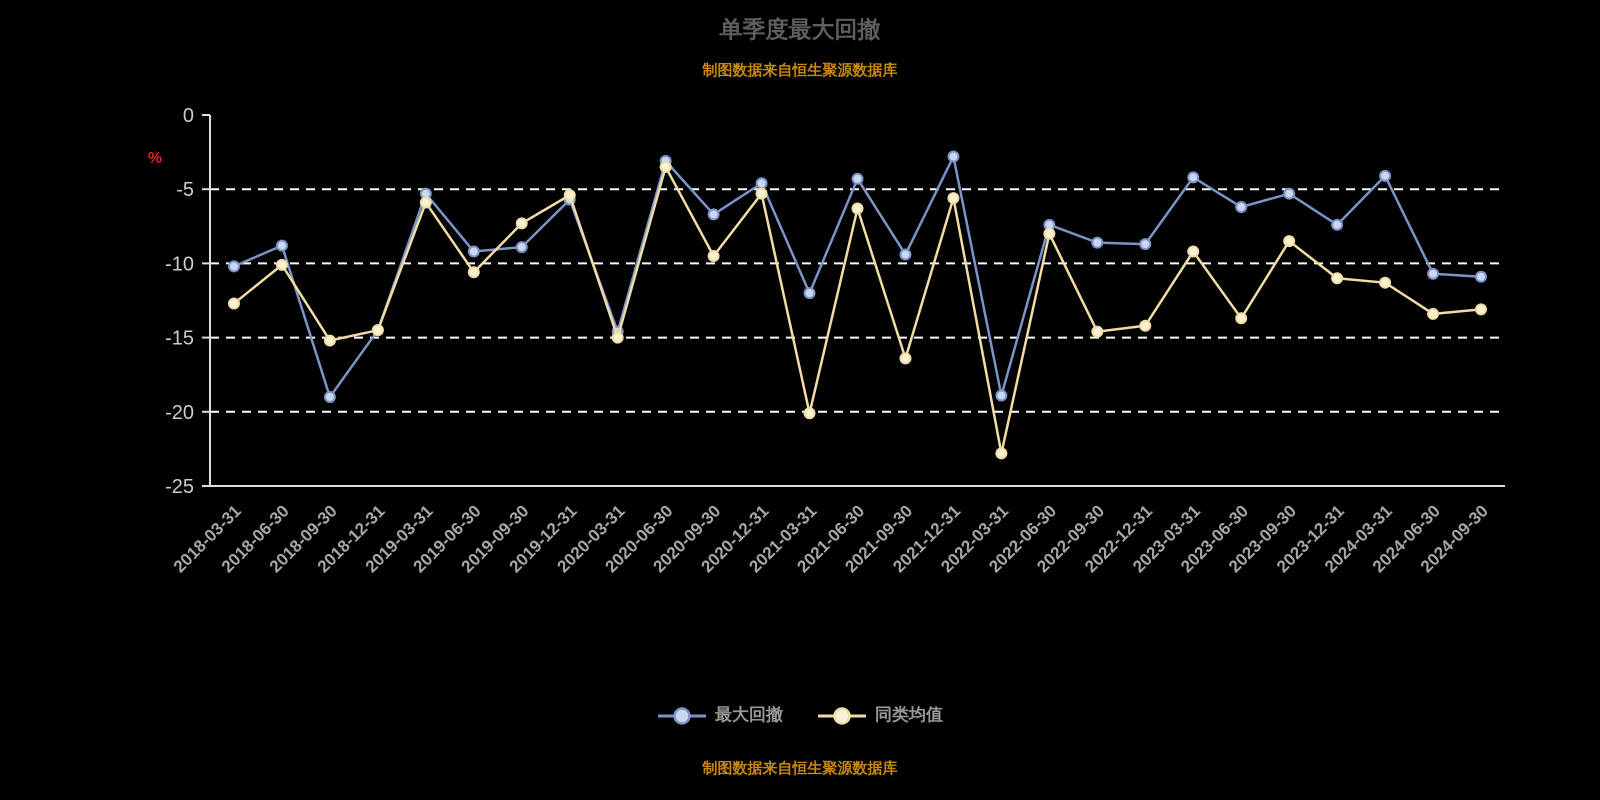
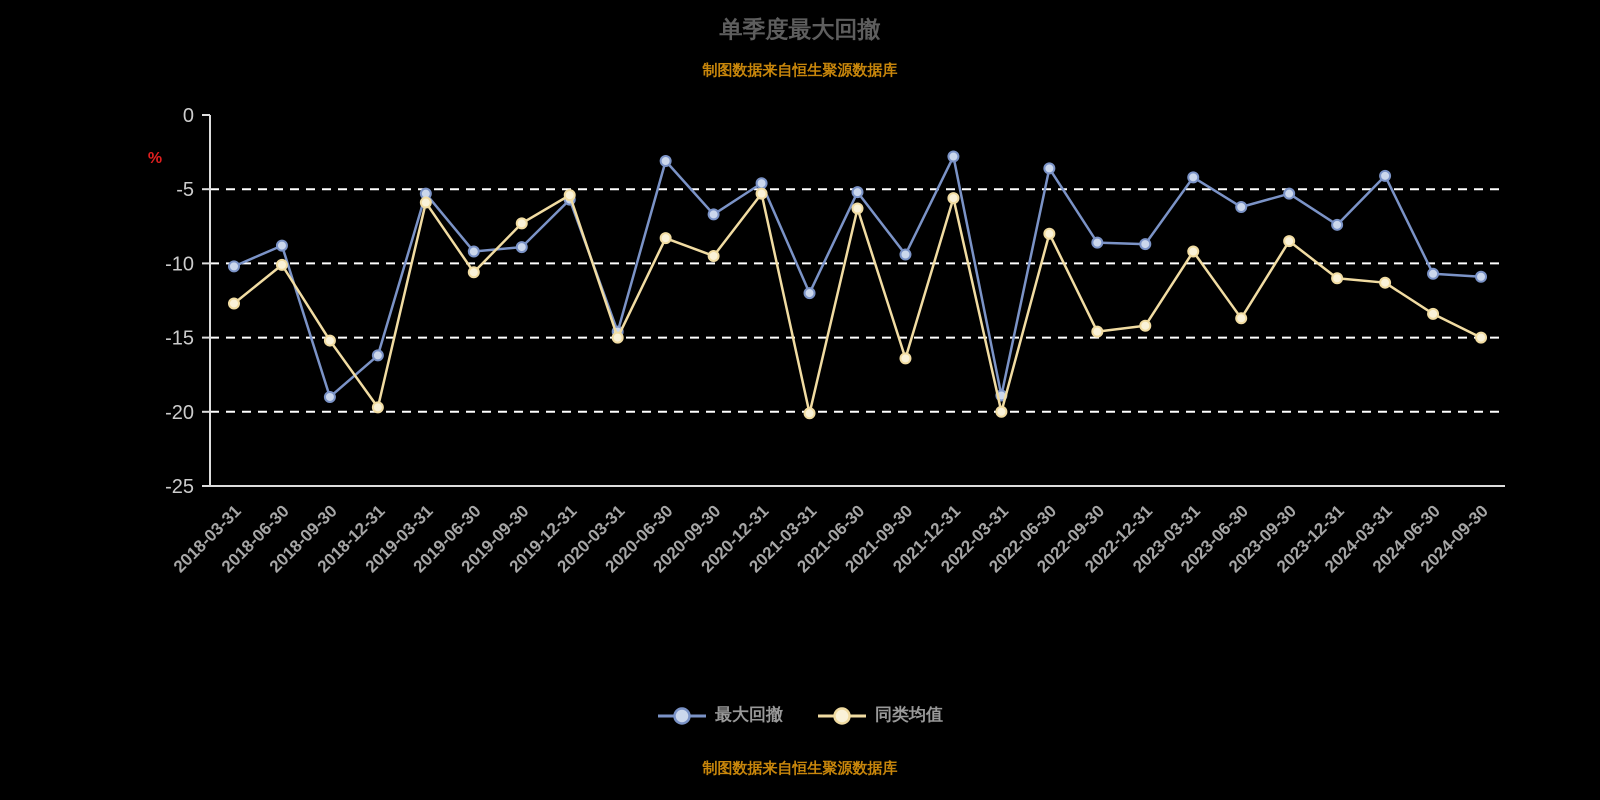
最大回撤/2018-12-31: -14.5 -> -16.2
同类均值/2018-12-31: -14.5 -> -19.7
同类均值/2020-06-30: -3.5 -> -8.3
最大回撤/2021-06-30: -4.3 -> -5.2
同类均值/2022-03-31: -22.8 -> -20.0
最大回撤/2022-06-30: -7.4 -> -3.6
同类均值/2024-09-30: -13.1 -> -15.0
